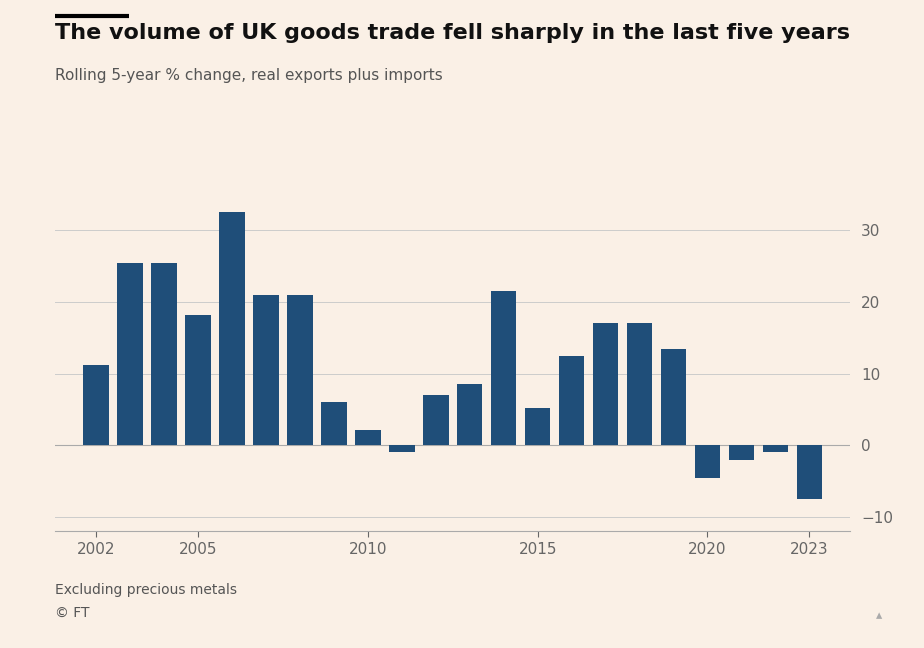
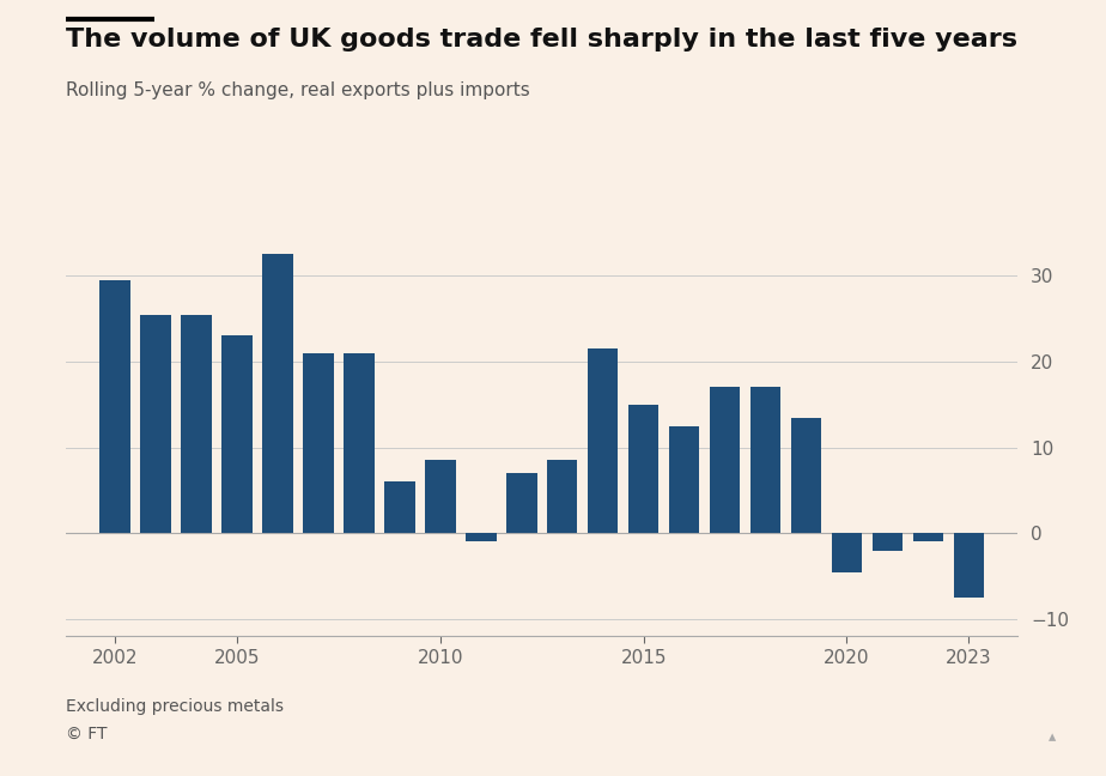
2002: 11.2 -> 29.5
2005: 18.2 -> 23.0
2010: 2.2 -> 8.5
2015: 5.2 -> 15.0
